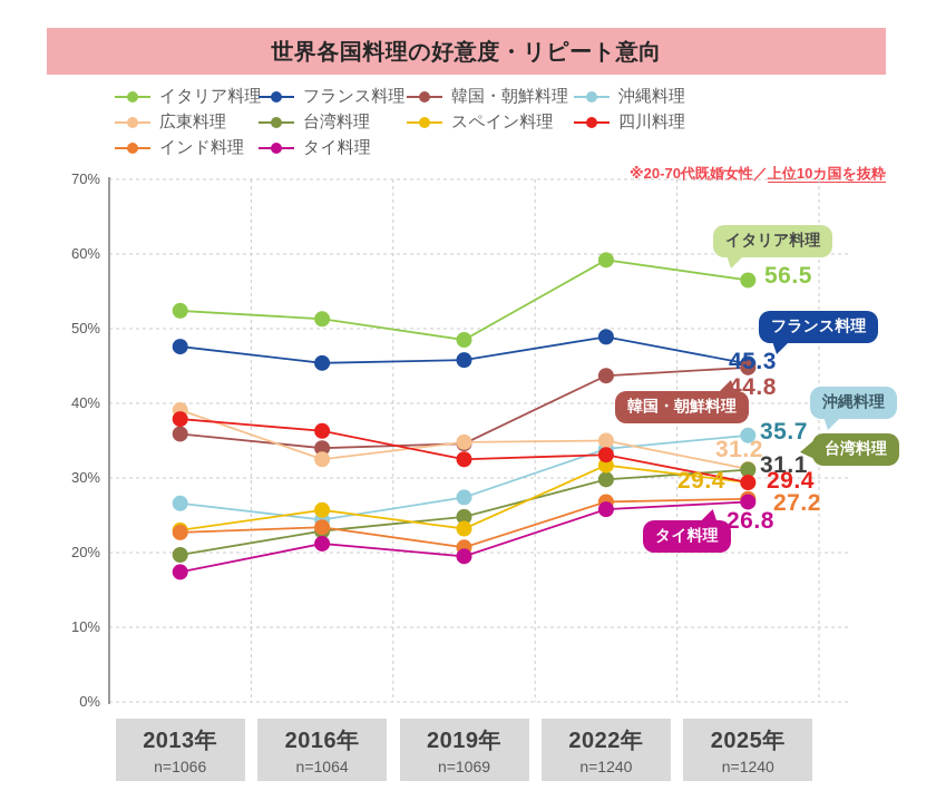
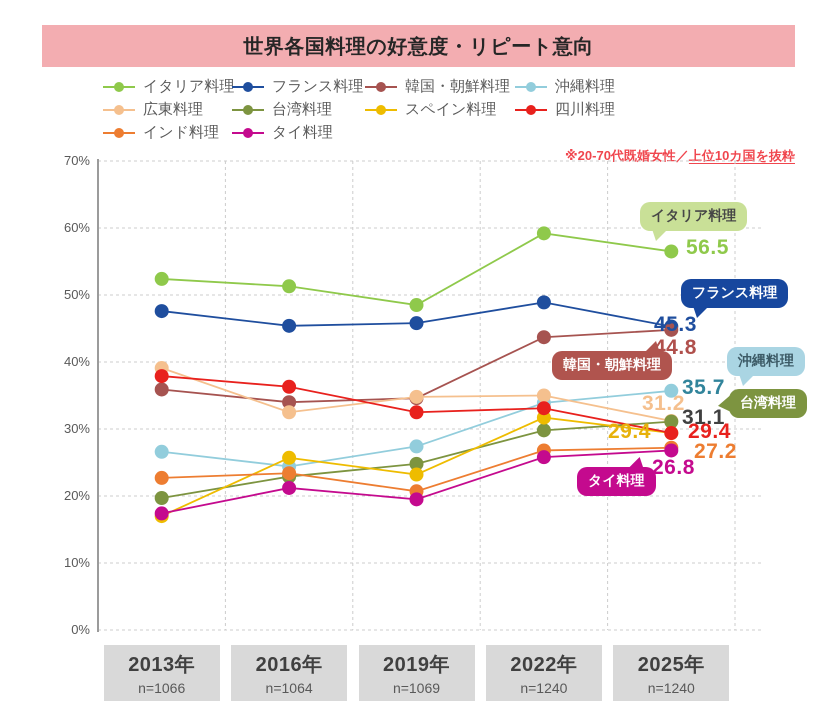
スペイン料理/2013年: 23% -> 17%
